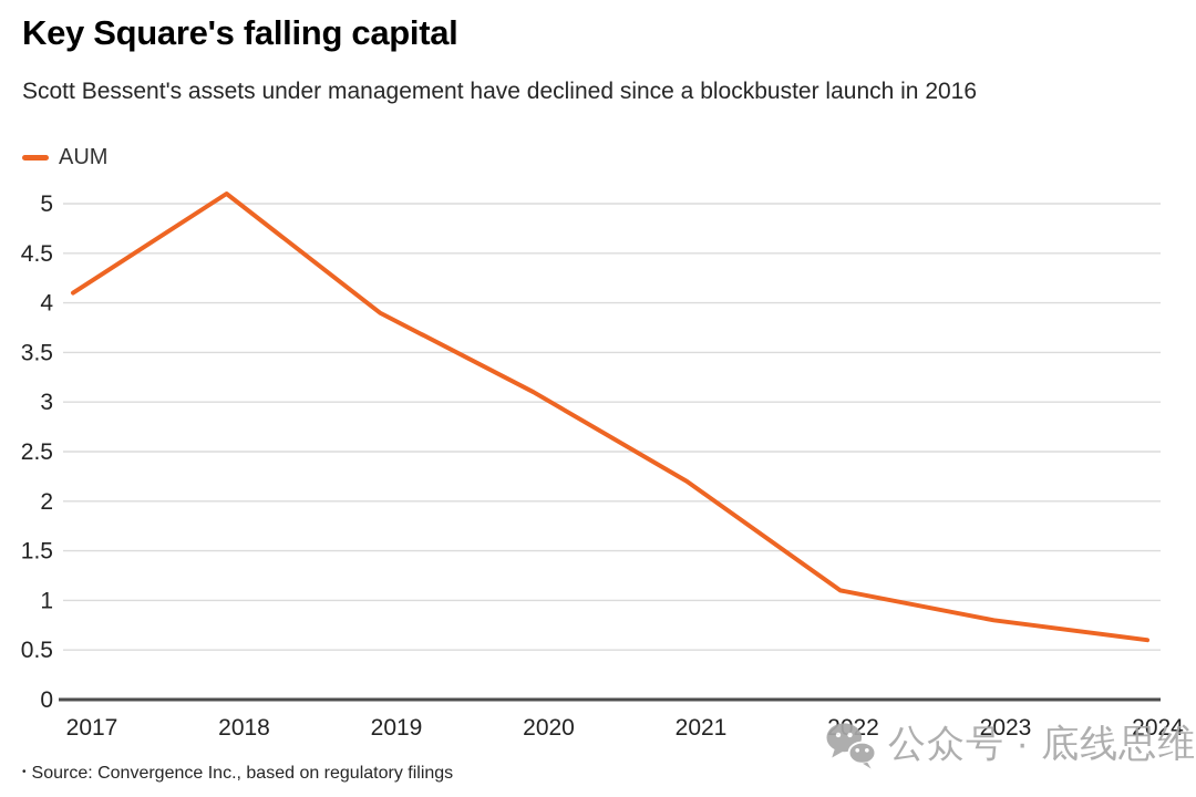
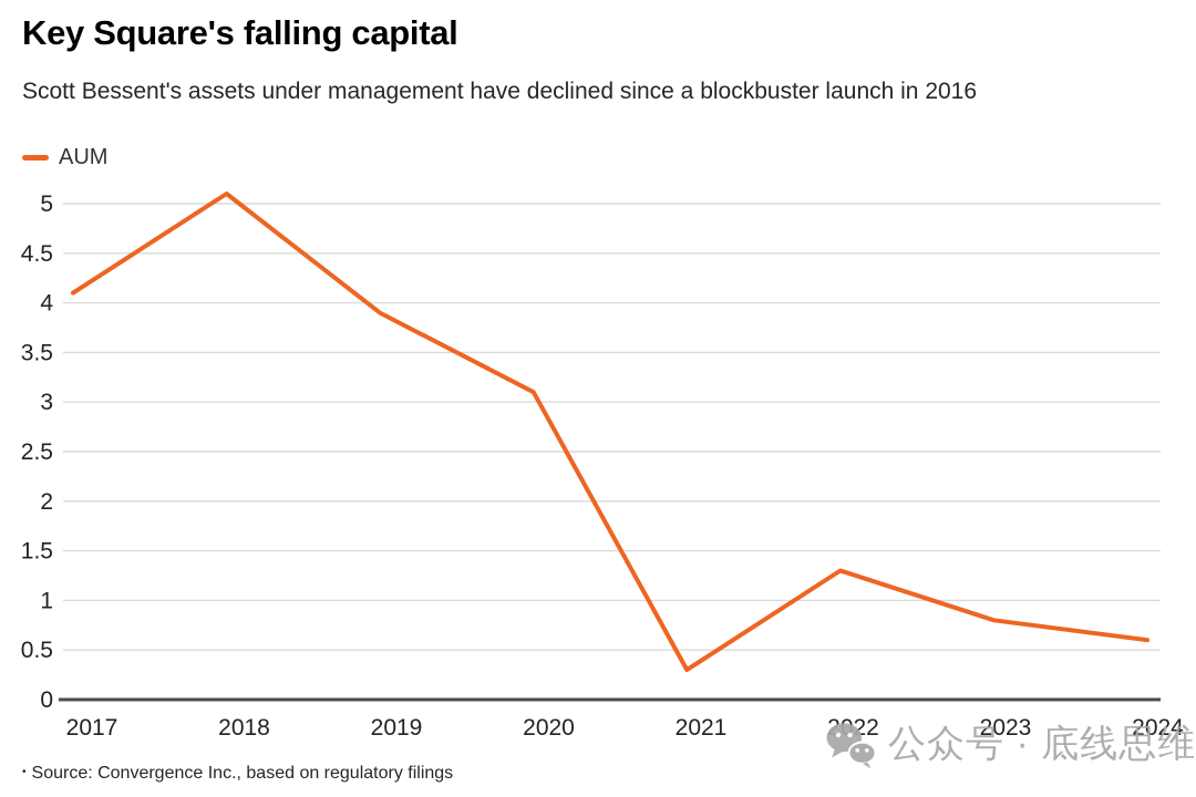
2021: 2.2 -> 0.3
2022: 1.1 -> 1.3
